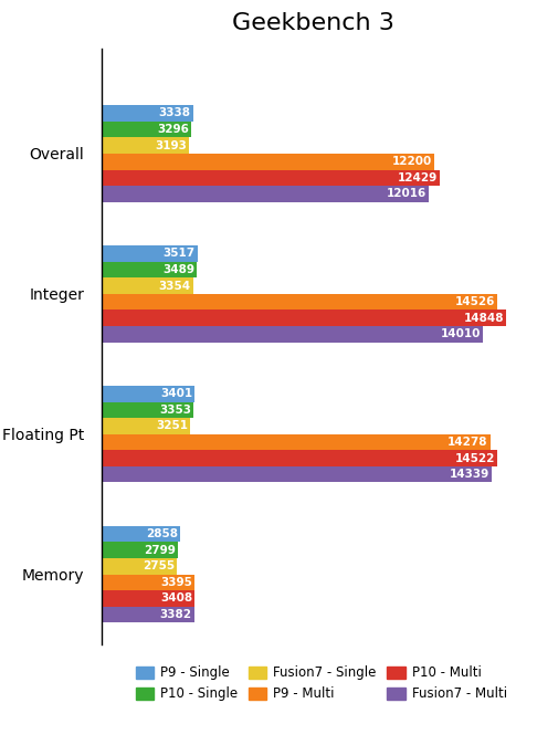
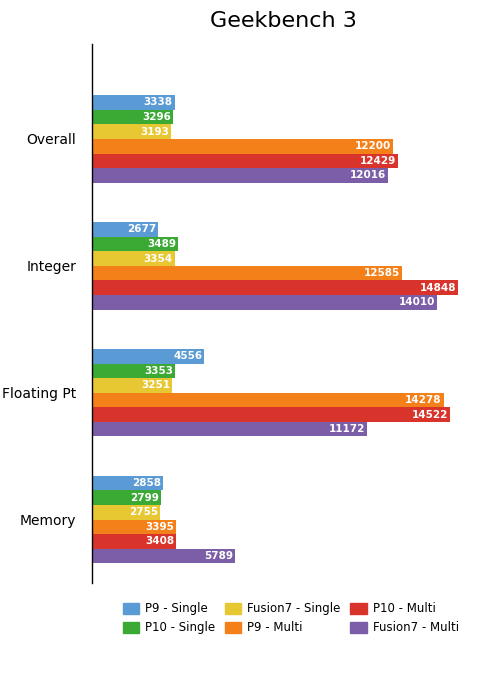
P9 - Single/Integer: 3517 -> 2677
P9 - Multi/Integer: 14526 -> 12585
P9 - Single/Floating Pt: 3401 -> 4556
Fusion7 - Multi/Floating Pt: 14339 -> 11172
Fusion7 - Multi/Memory: 3382 -> 5789
